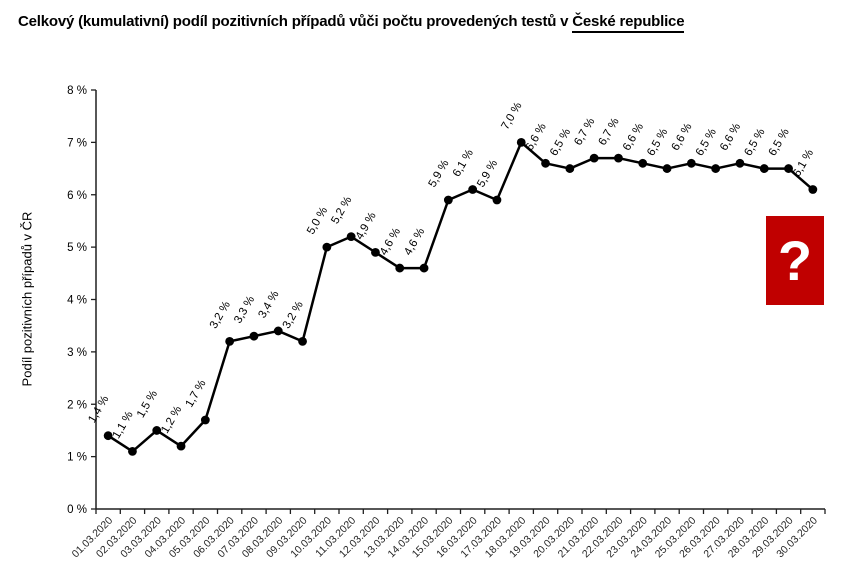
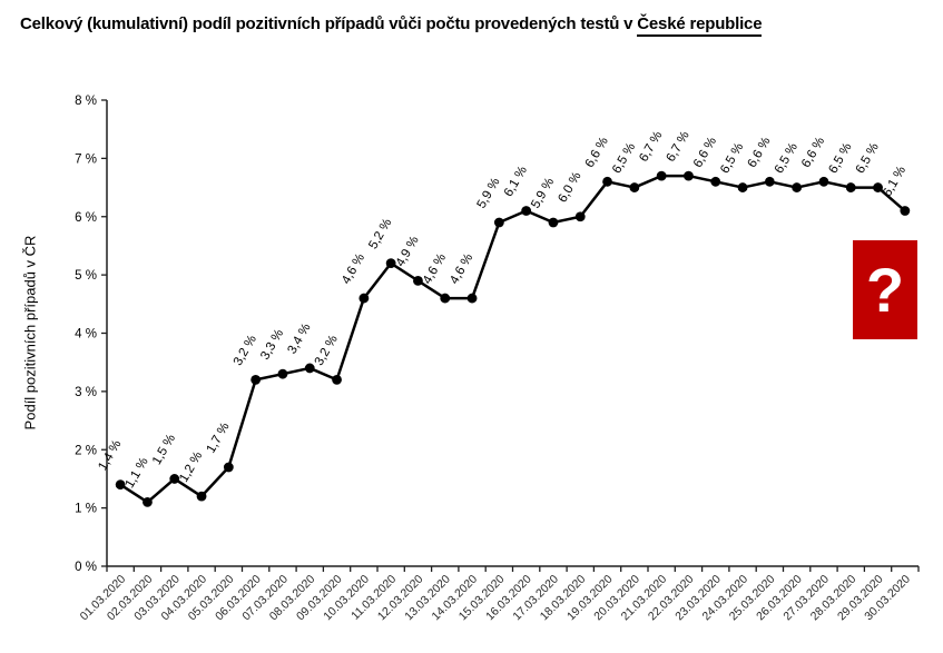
10.03.2020: 5,0 -> 4,6
18.03.2020: 7,0 -> 6,0
